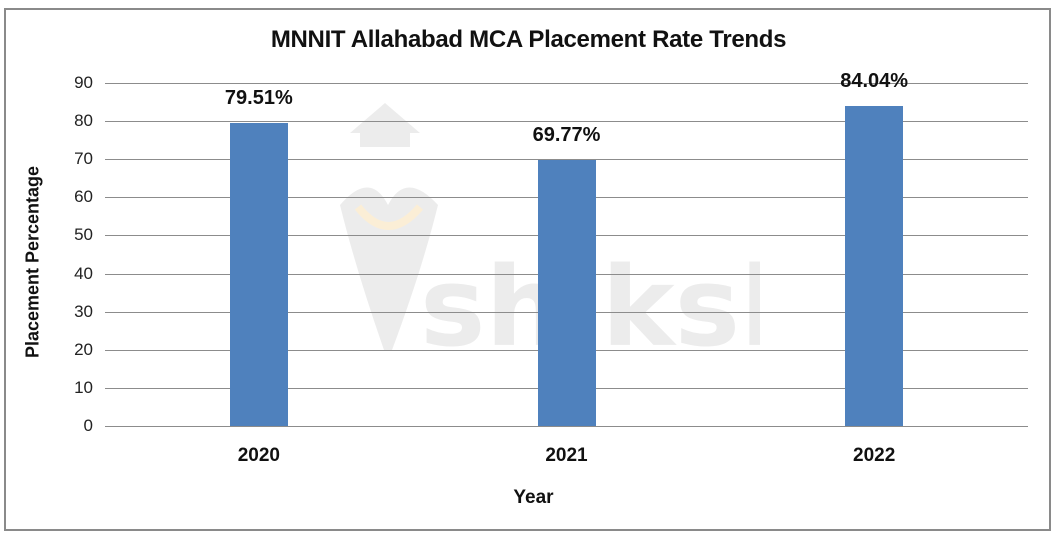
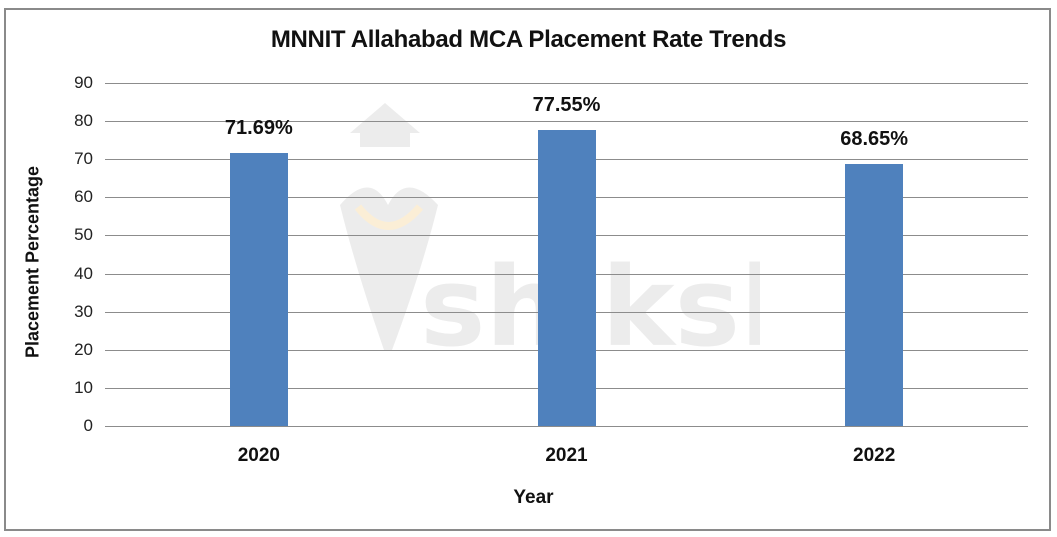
2020: 79.51% -> 71.69%
2021: 69.77% -> 77.55%
2022: 84.04% -> 68.65%
